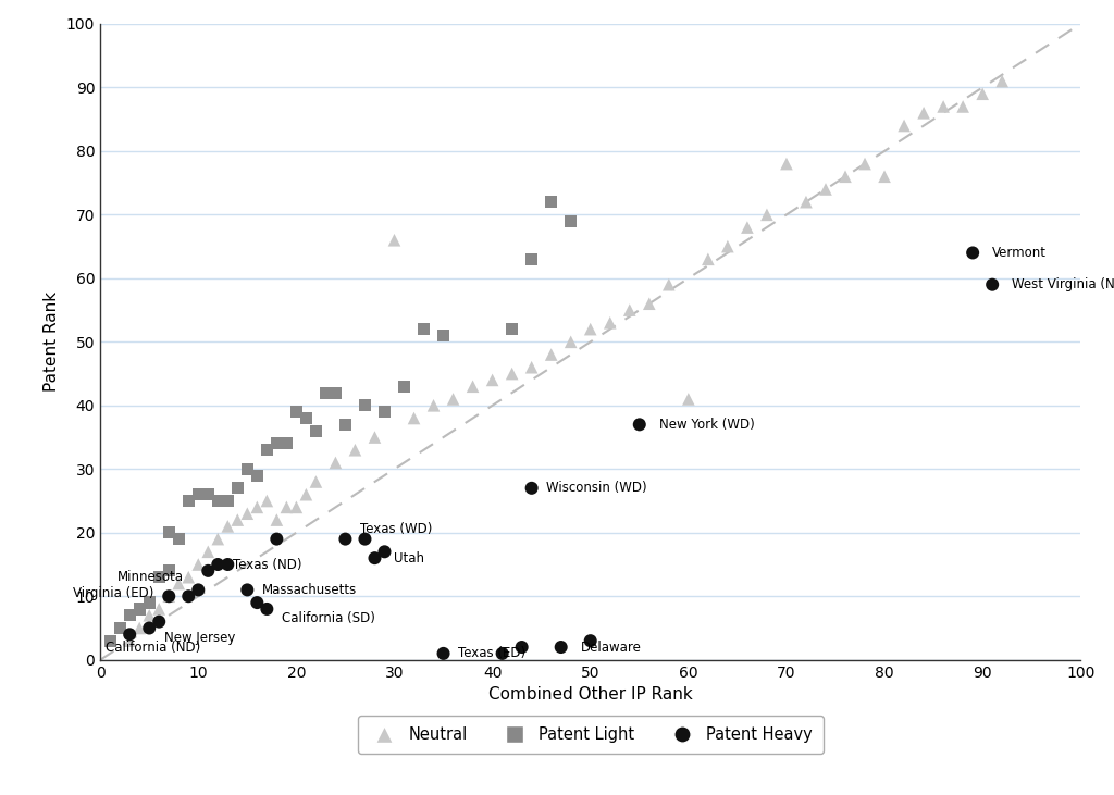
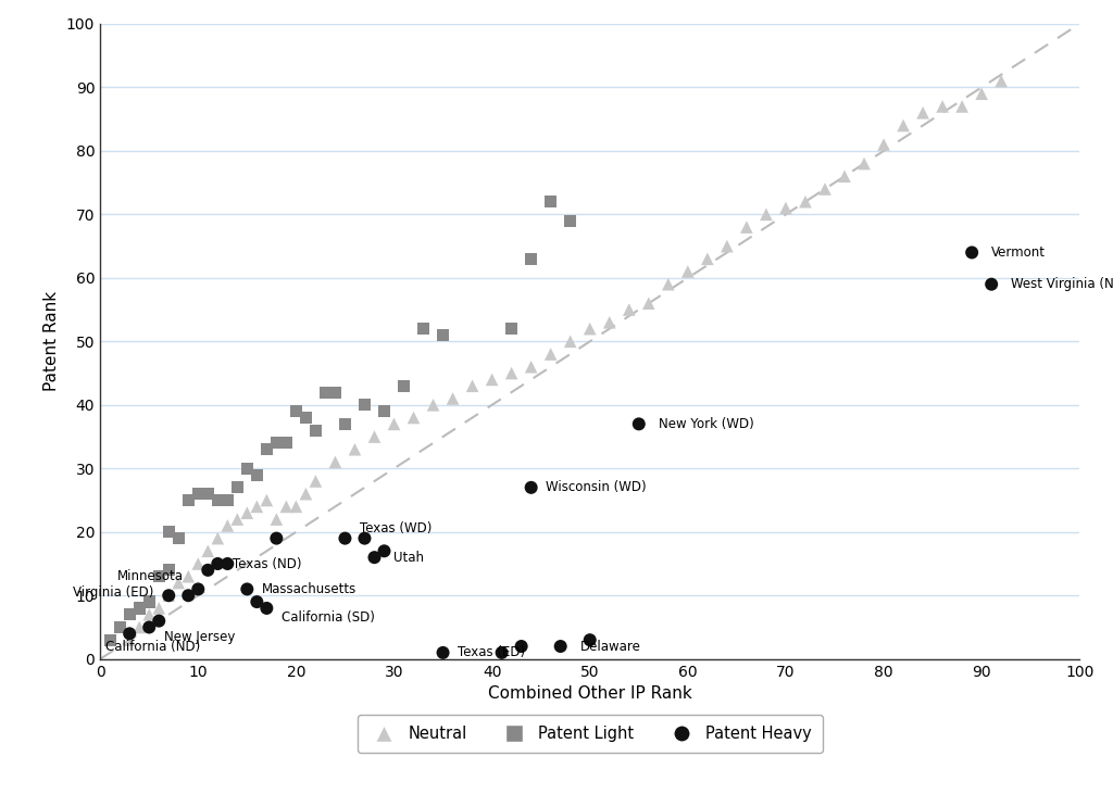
Neutral/30: 66 -> 37
Neutral/60: 41 -> 61
Neutral/70: 78 -> 71
Neutral/80: 76 -> 81
